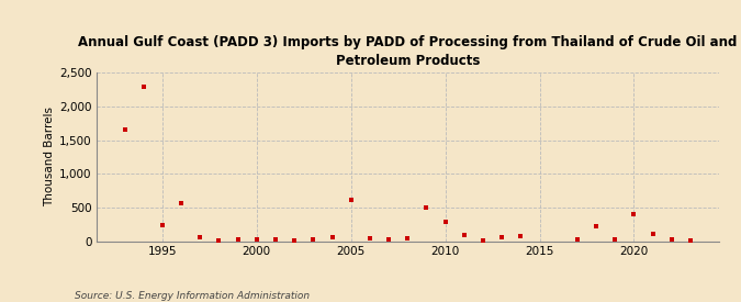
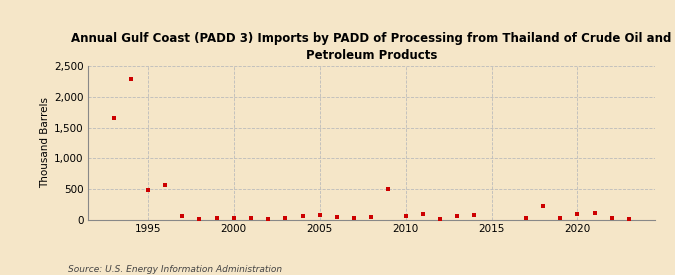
1995: 240 -> 480
2005: 620 -> 80
2010: 300 -> 60
2020: 400 -> 100
